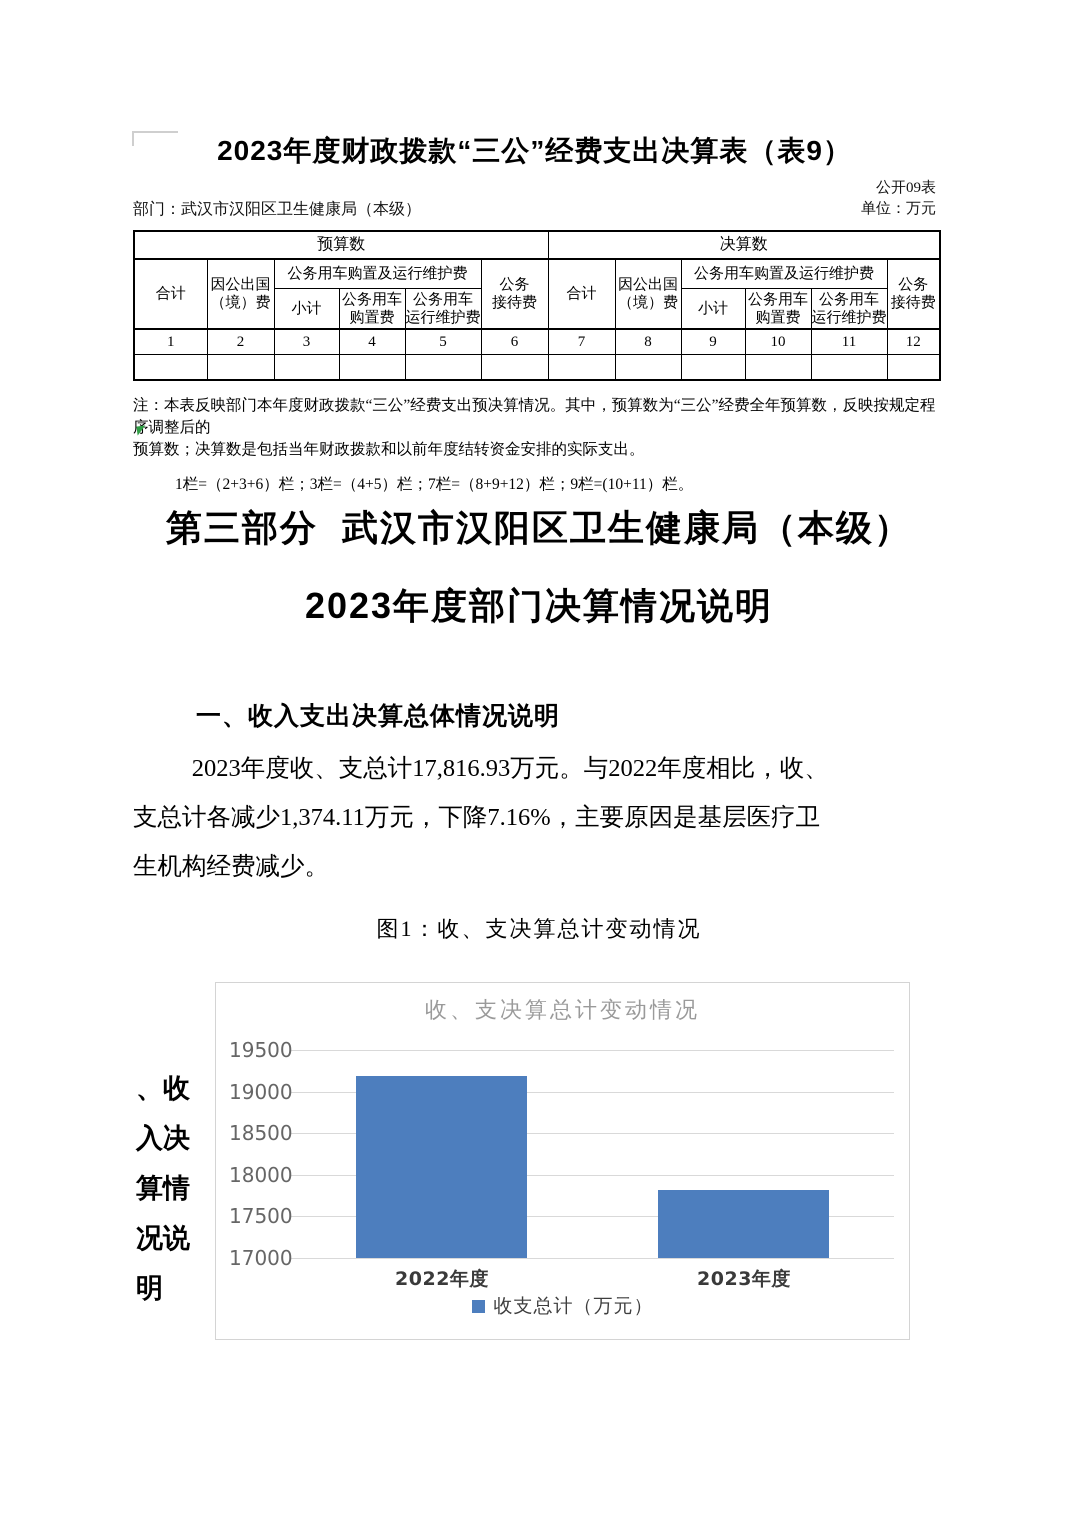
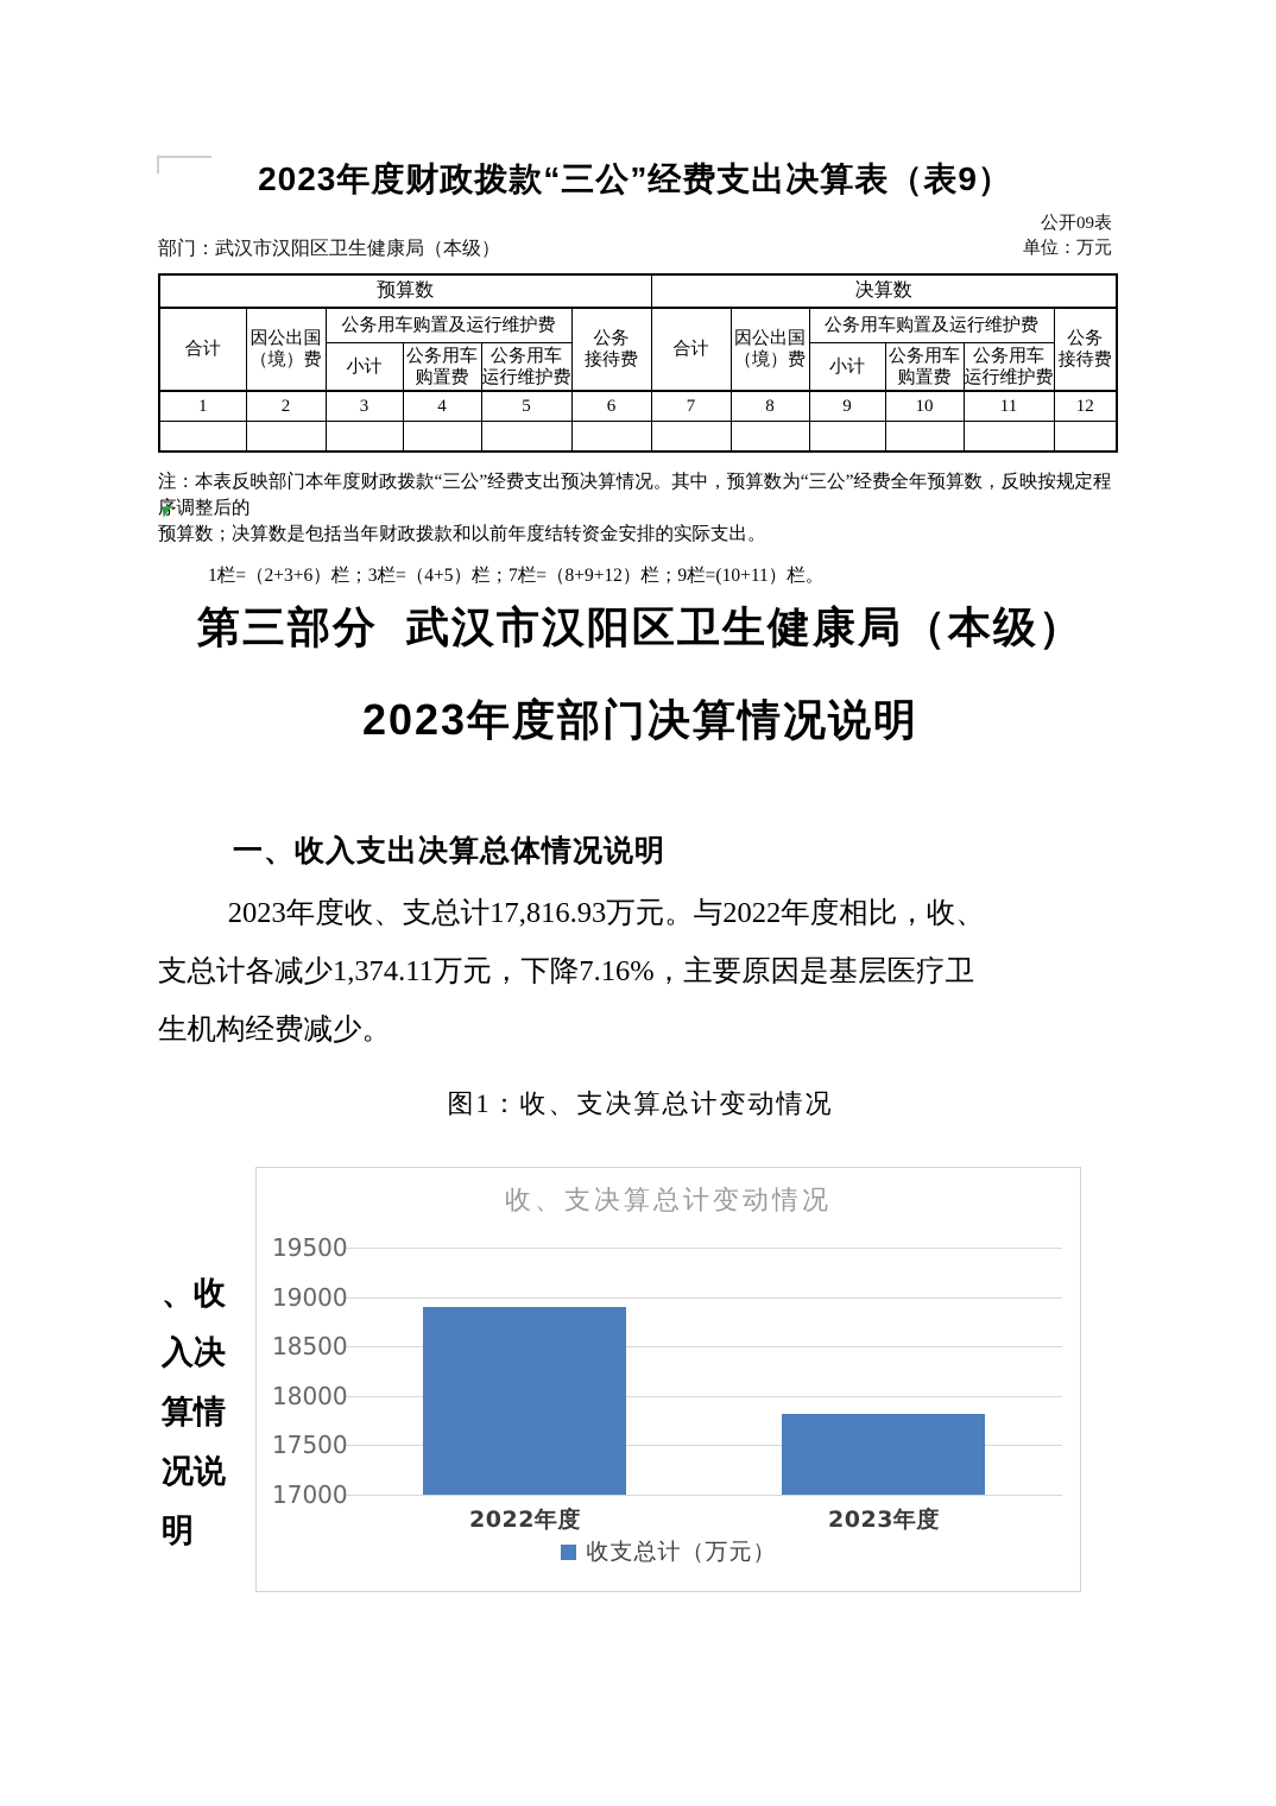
2022年度: 19200 -> 18900
